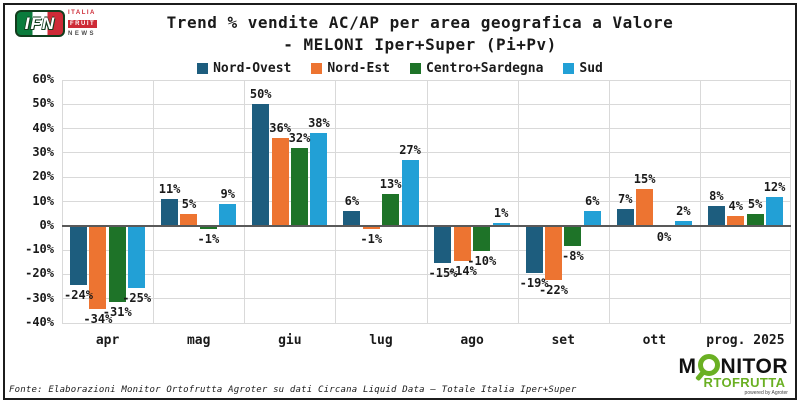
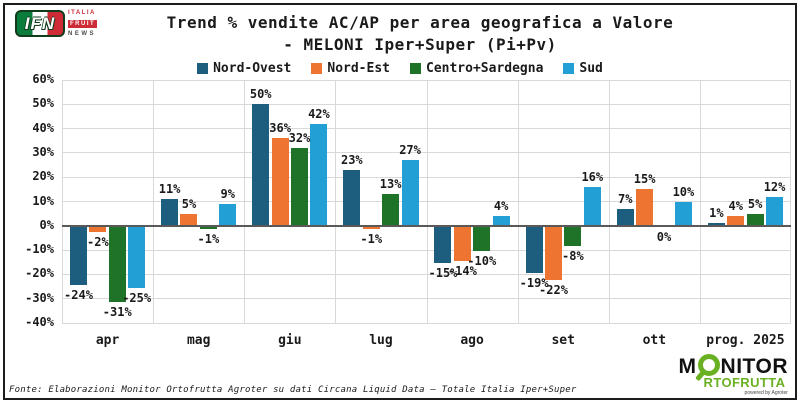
Nord-Est/apr: -34% -> -2%
Sud/giu: 38% -> 42%
Nord-Ovest/lug: 6% -> 23%
Sud/ago: 1% -> 4%
Sud/set: 6% -> 16%
Sud/ott: 2% -> 10%
Nord-Ovest/prog. 2025: 8% -> 1%
